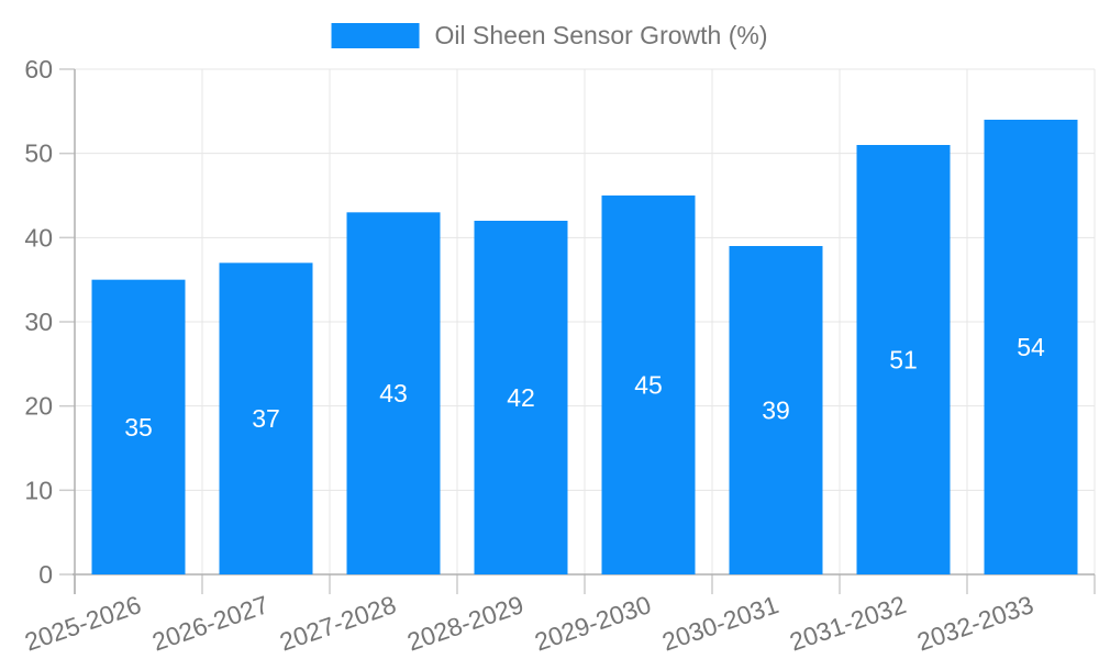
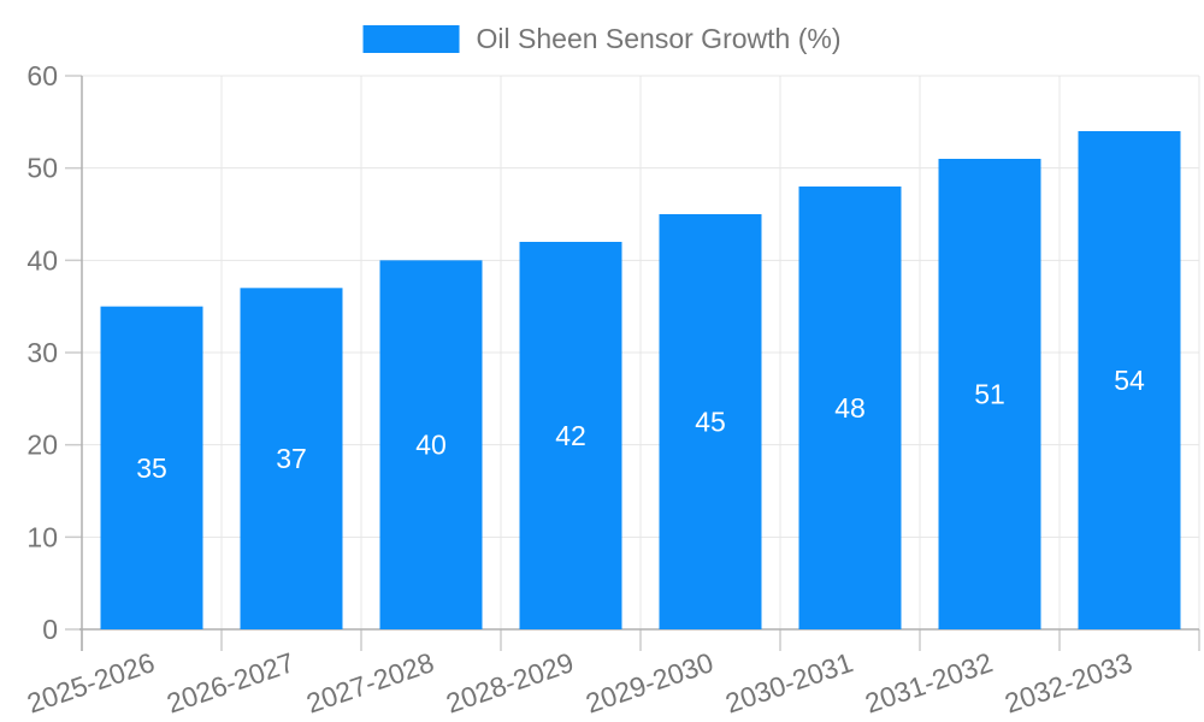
2027-2028: 43 -> 40
2030-2031: 39 -> 48
